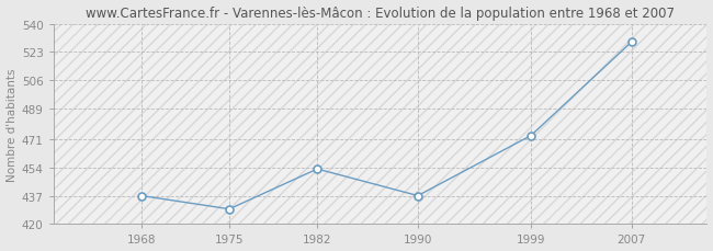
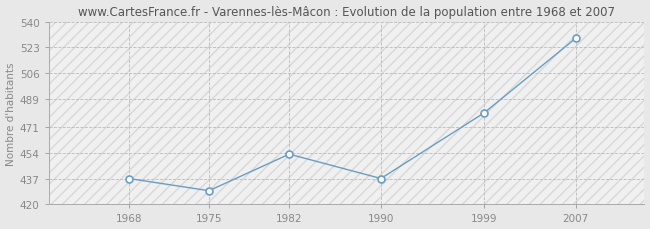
1999: 473 -> 480
